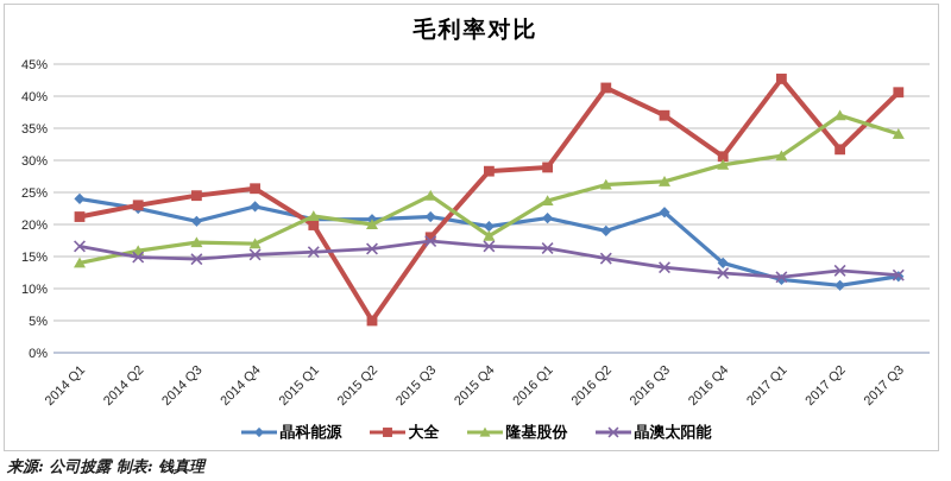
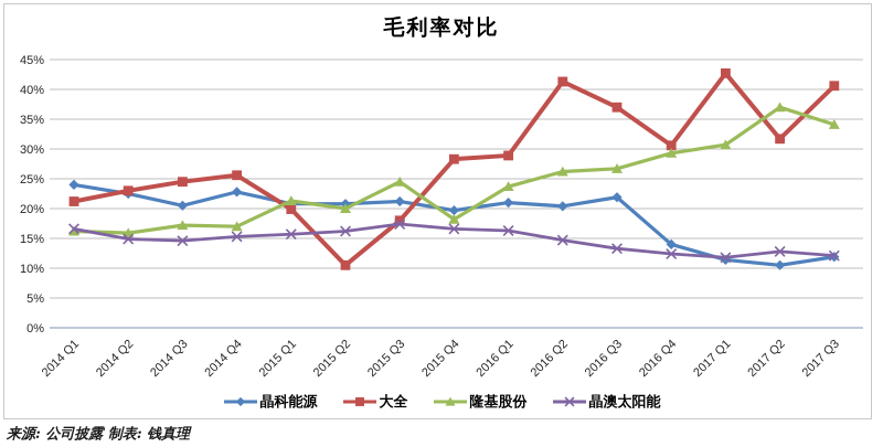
隆基股份/2014 Q1: 14% -> 16%
大全/2015 Q2: 5% -> 10%
晶科能源/2016 Q2: 19% -> 20%
